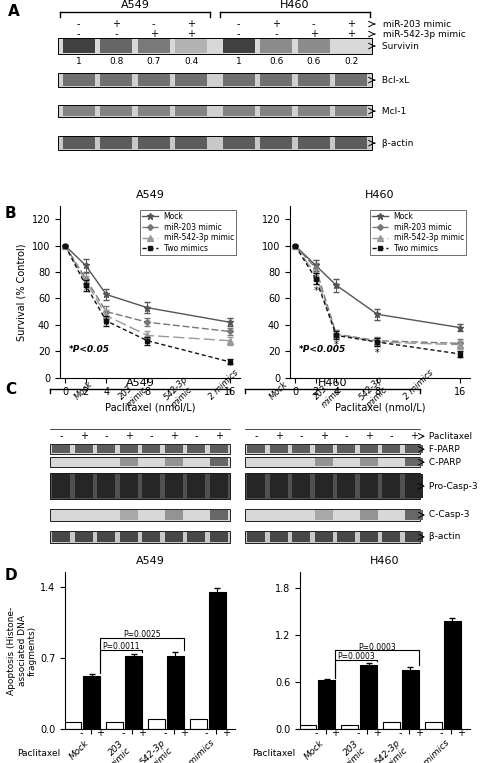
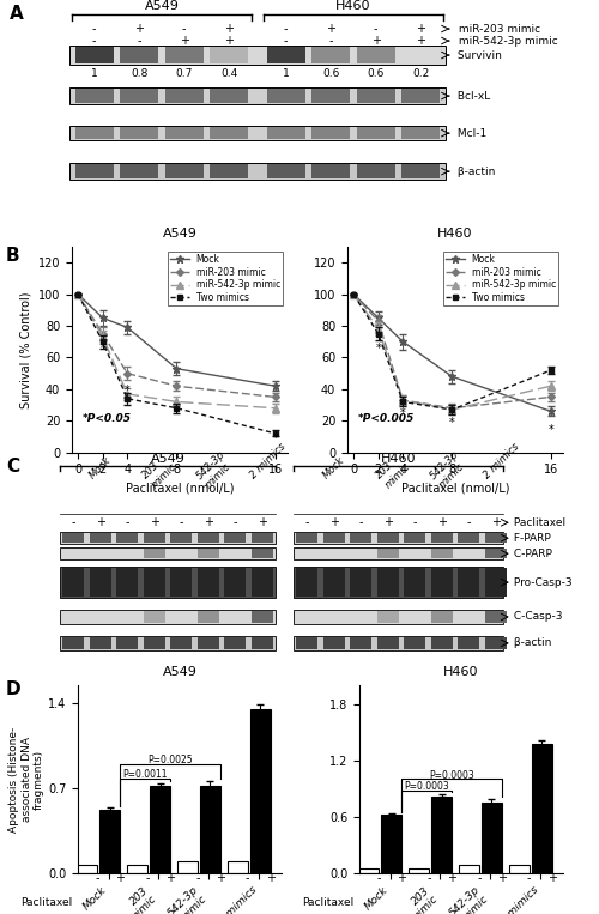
Mock/4: 63 -> 79
miR-542-3p mimic/4: 47 -> 37
Two mimics/4: 43 -> 34
Mock/16: 38 -> 26
miR-203 mimic/16: 26 -> 35
miR-542-3p mimic/16: 25 -> 42
Two mimics/16: 18 -> 52
